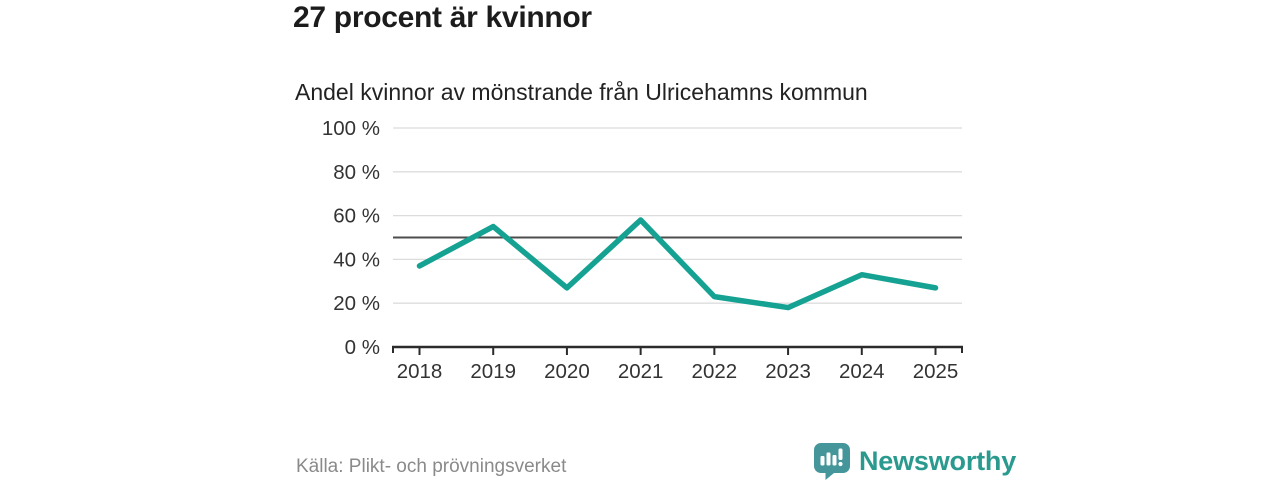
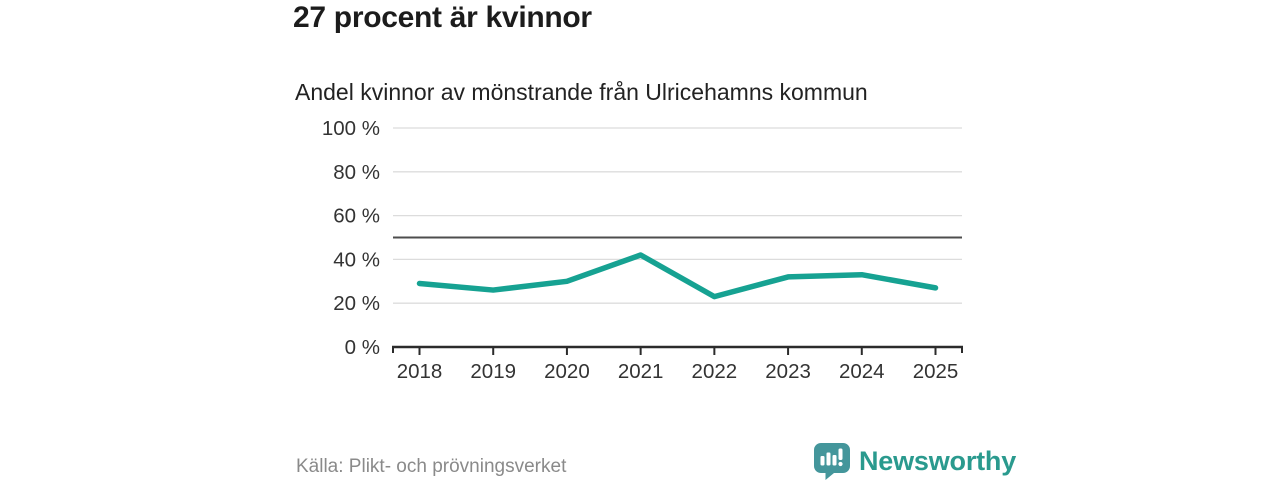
2018: 37% -> 29%
2019: 55% -> 26%
2020: 27% -> 30%
2021: 58% -> 42%
2023: 18% -> 32%
